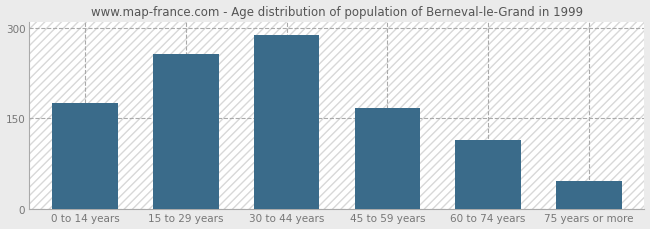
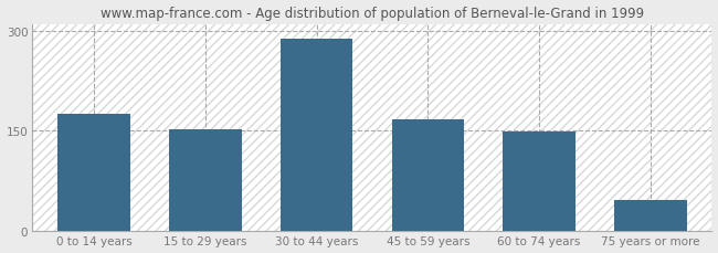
15 to 29 years: 256 -> 153
60 to 74 years: 114 -> 149
